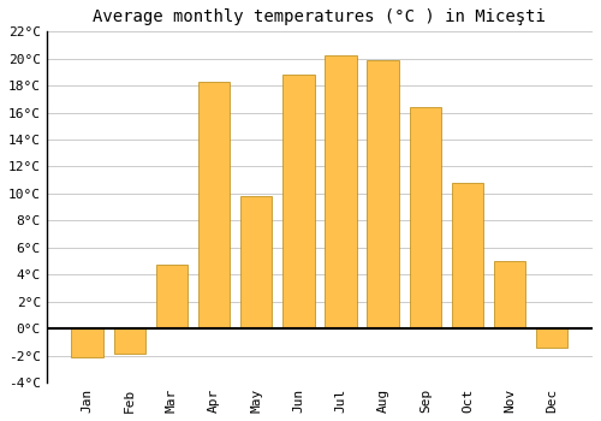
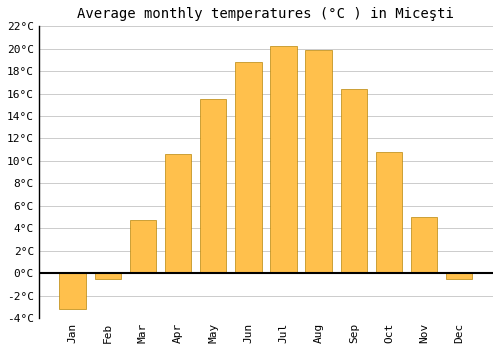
Jan: -2.1°C -> -3.2°C
Feb: -1.9°C -> -0.5°C
Apr: 18.3°C -> 10.6°C
May: 9.8°C -> 15.5°C
Dec: -1.4°C -> -0.5°C
